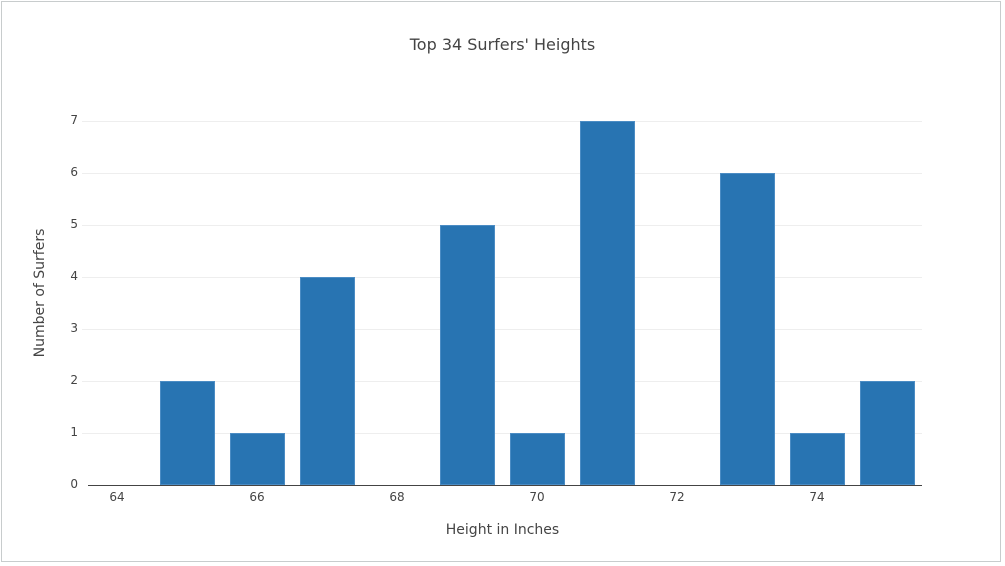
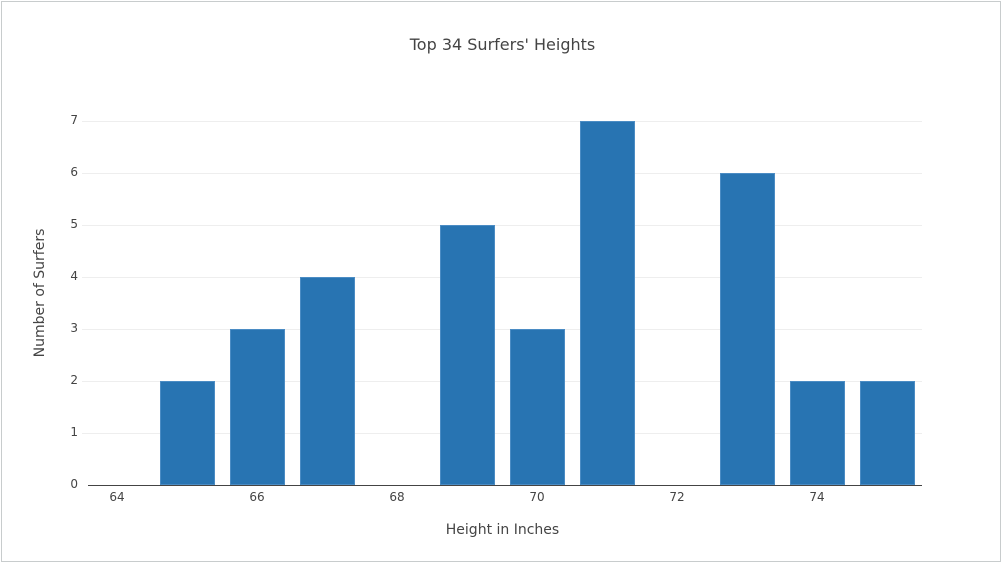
66: 1 -> 3
70: 1 -> 3
74: 1 -> 2
